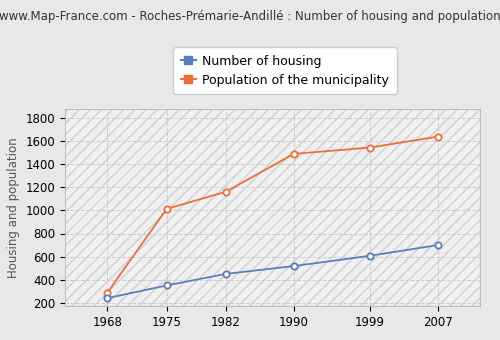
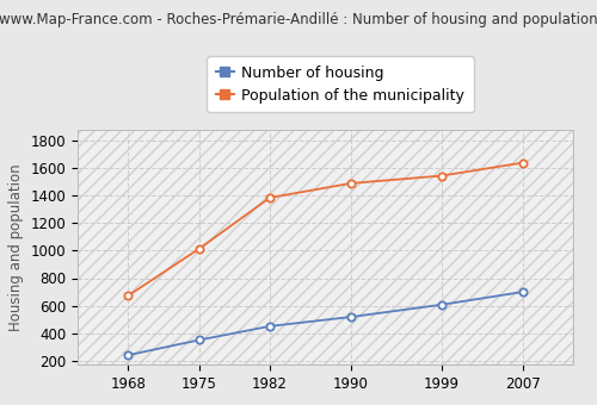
Population of the municipality/1968: 290 -> 670
Population of the municipality/1982: 1160 -> 1380
